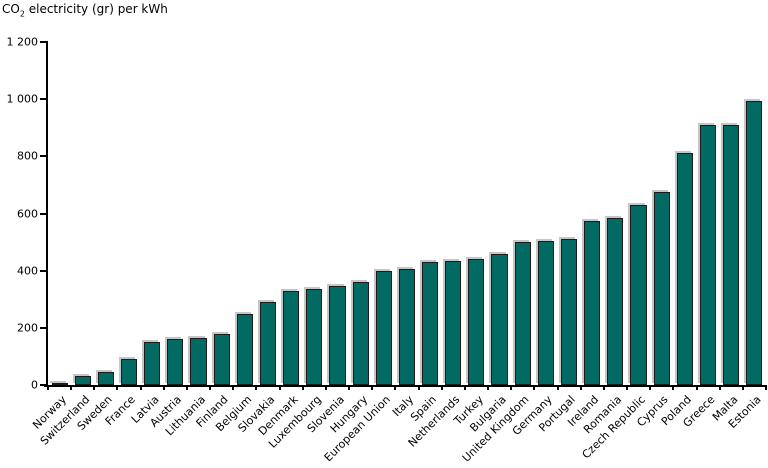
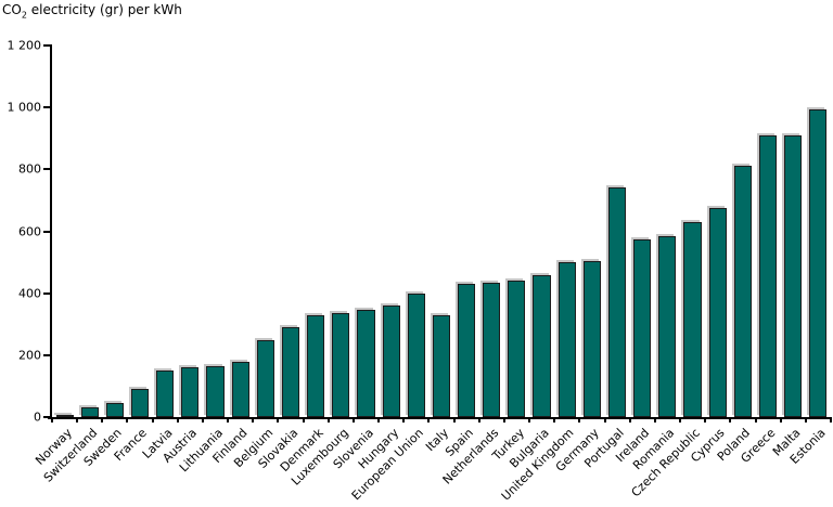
Italy: 400 -> 330
Portugal: 510 -> 740
